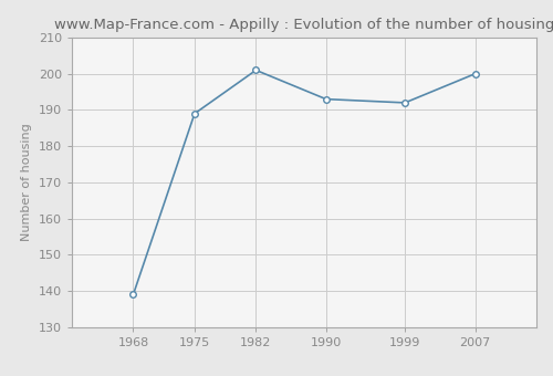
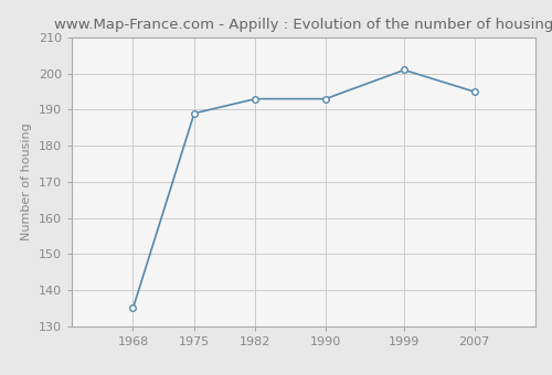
1968: 139 -> 135
1982: 201 -> 193
1999: 192 -> 201
2007: 200 -> 195
